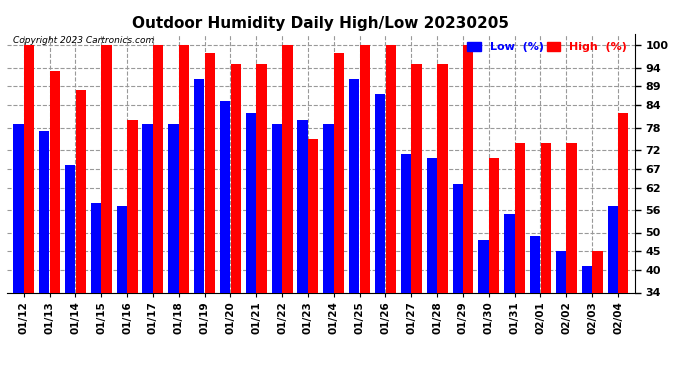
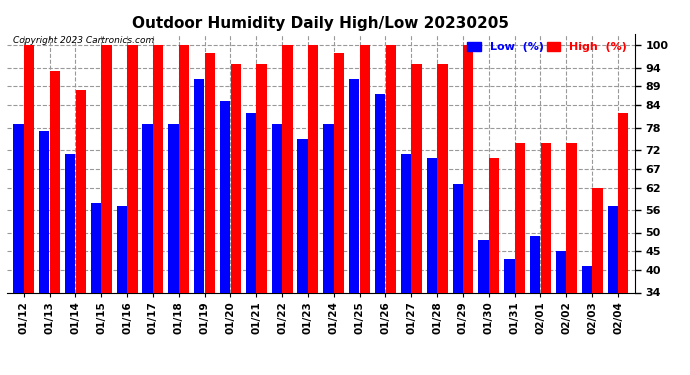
Low (%)/01/14: 68 -> 71
High (%)/01/16: 80 -> 100
Low (%)/01/23: 80 -> 75
High (%)/01/23: 75 -> 100
Low (%)/01/31: 55 -> 43
High (%)/02/03: 45 -> 62
